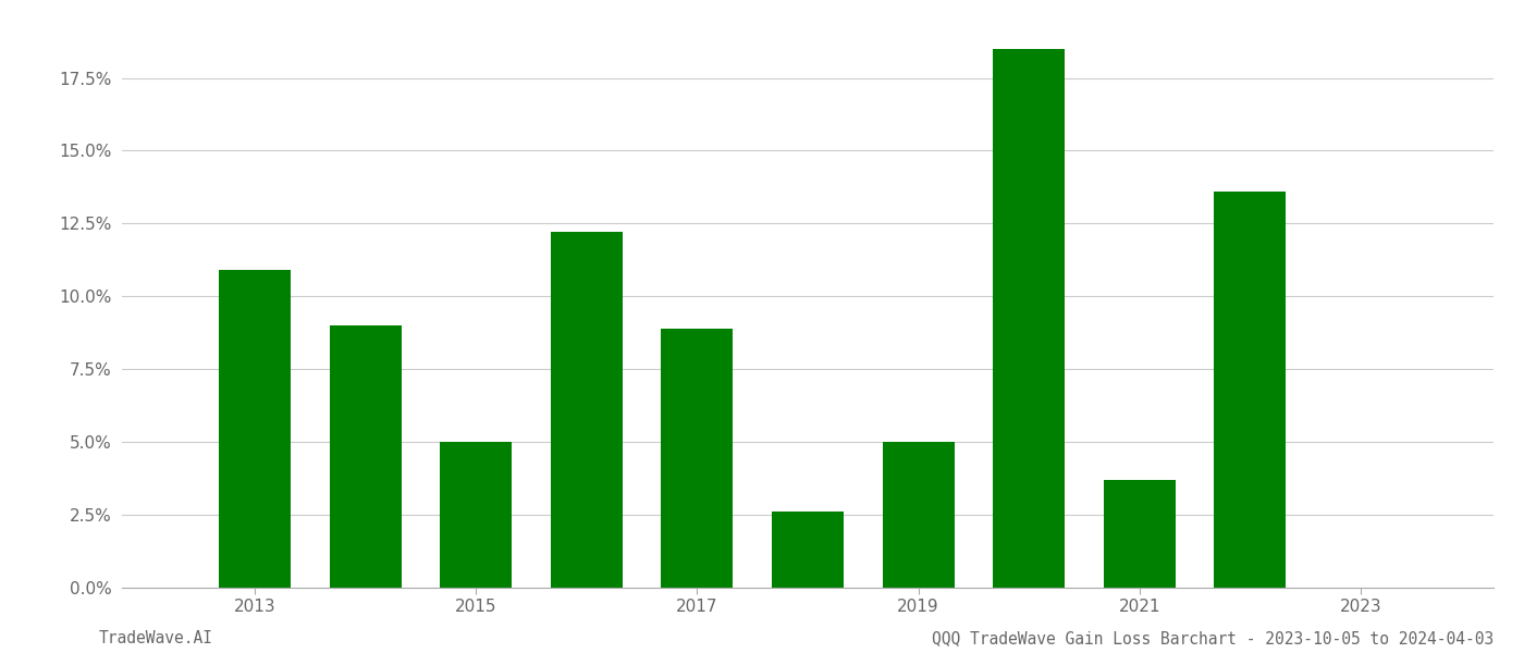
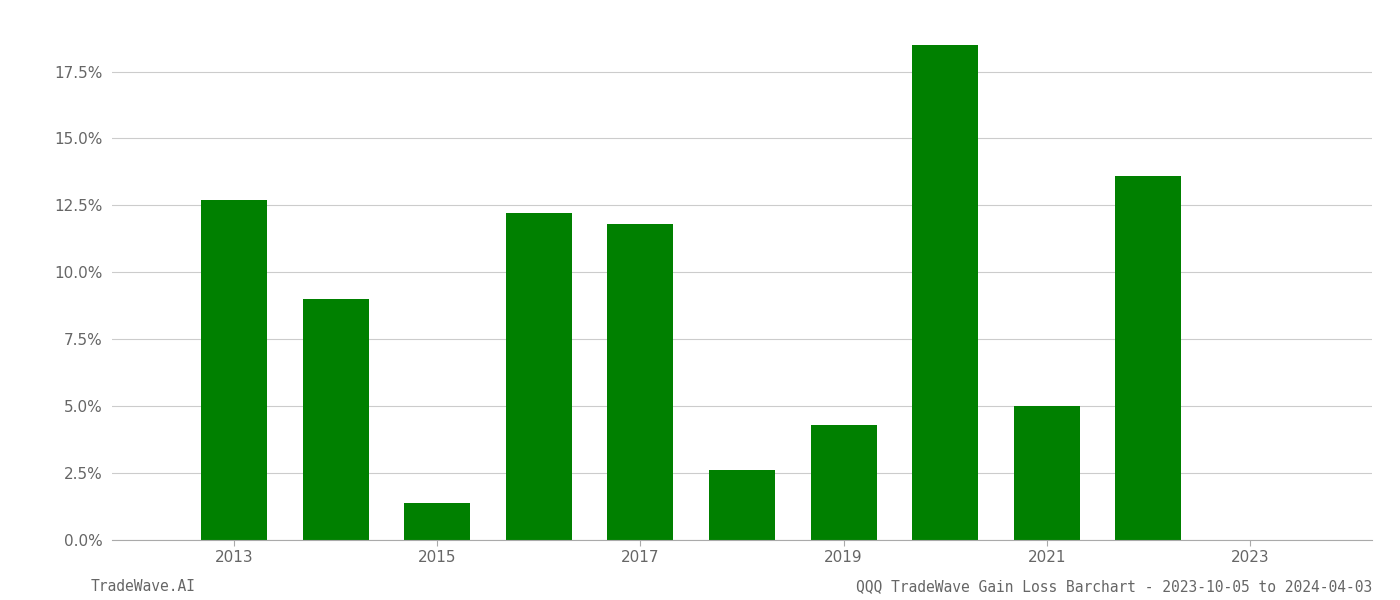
2013: 10.9% -> 12.7%
2015: 5.0% -> 1.4%
2017: 8.9% -> 11.8%
2019: 5.0% -> 4.3%
2021: 3.7% -> 5.0%
